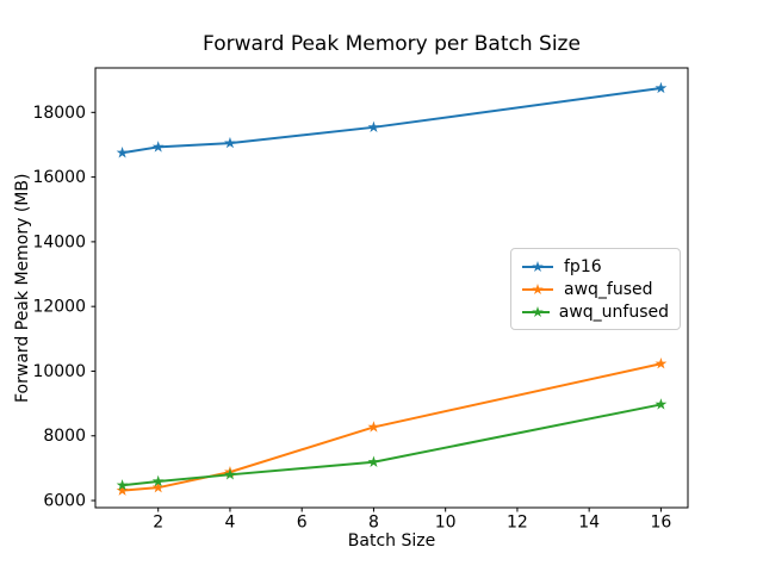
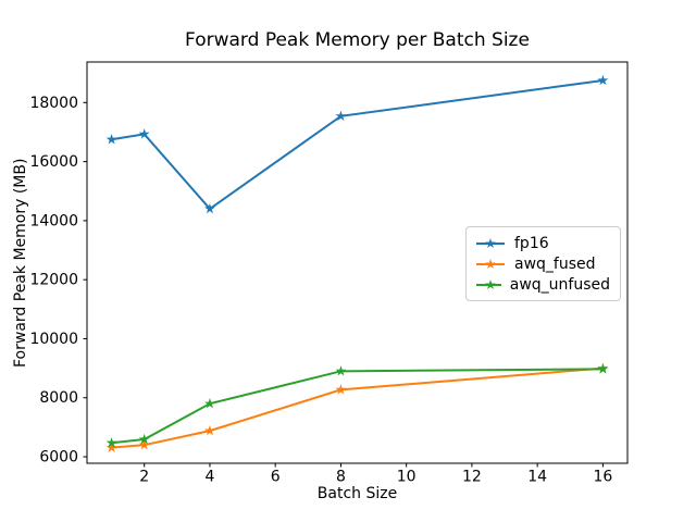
fp16/4: 17000 -> 14400
awq_unfused/4: 6800 -> 7800
awq_unfused/8: 7200 -> 8900
awq_fused/16: 10200 -> 9000
